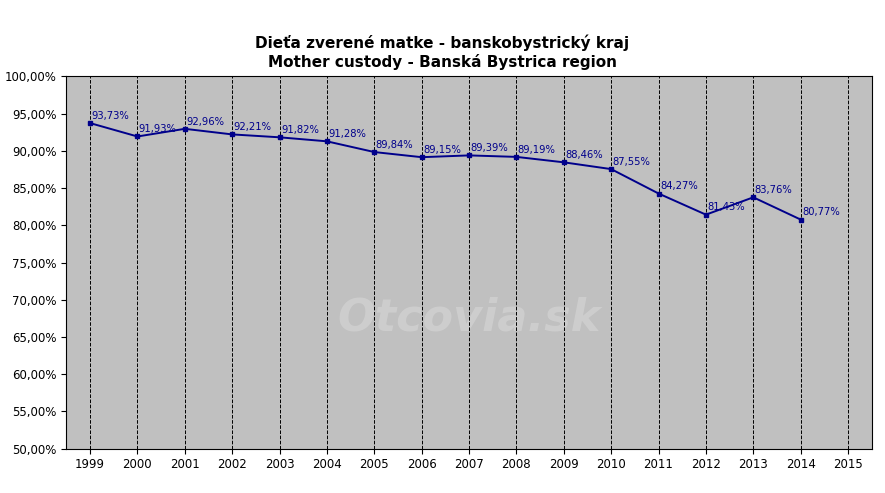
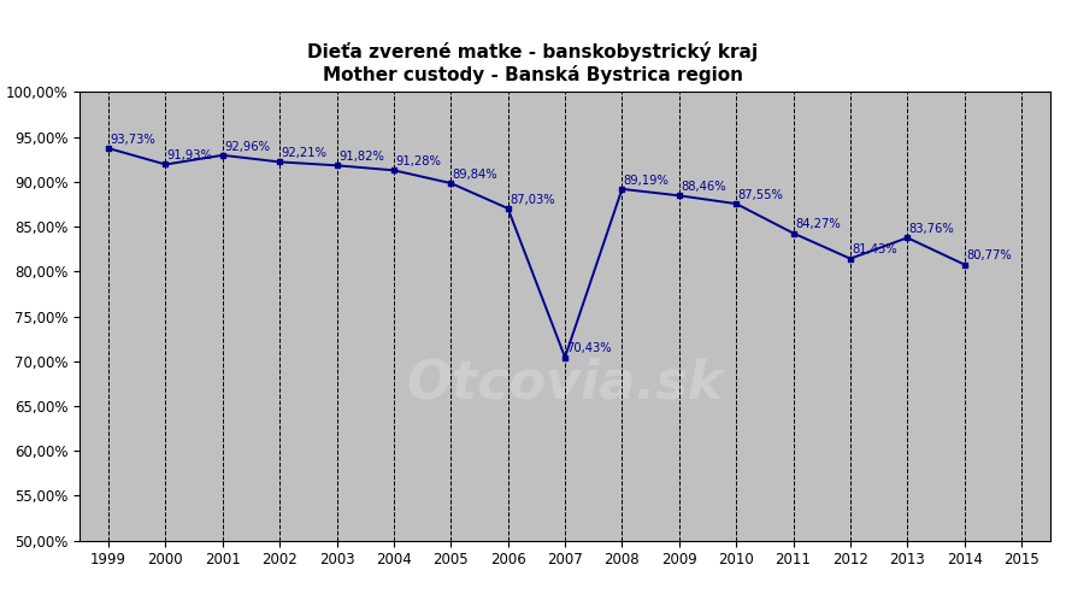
2006: 89,15% -> 87,03%
2007: 89,39% -> 70,43%
